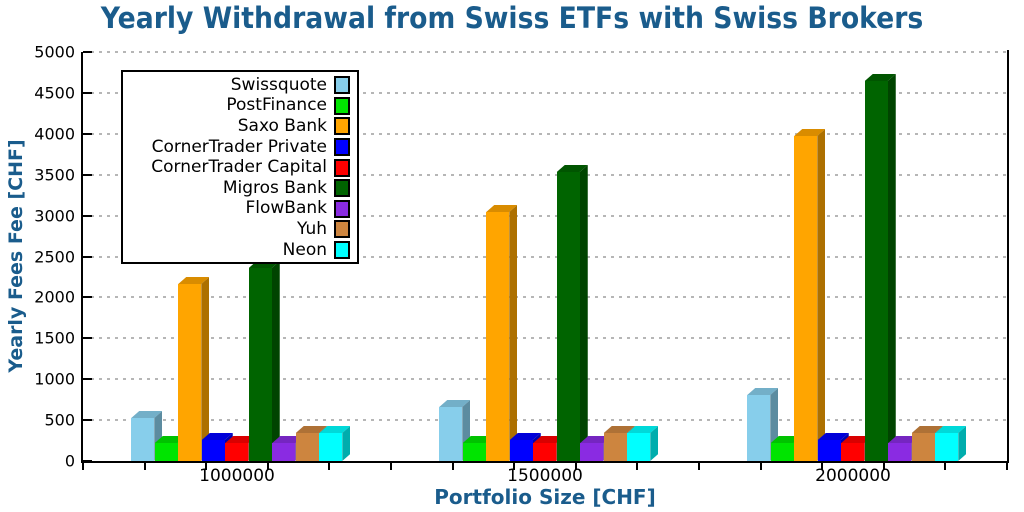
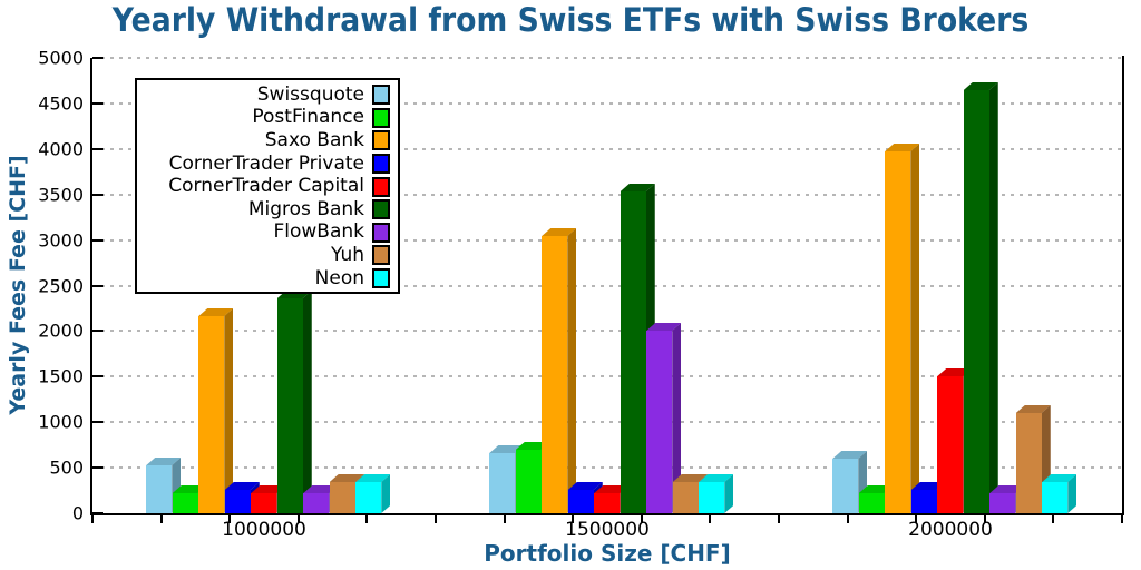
PostFinance/1500000: 200 -> 700
FlowBank/1500000: 200 -> 2000
Swissquote/2000000: 800 -> 600
CornerTrader Capital/2000000: 200 -> 1500
Yuh/2000000: 300 -> 1100
